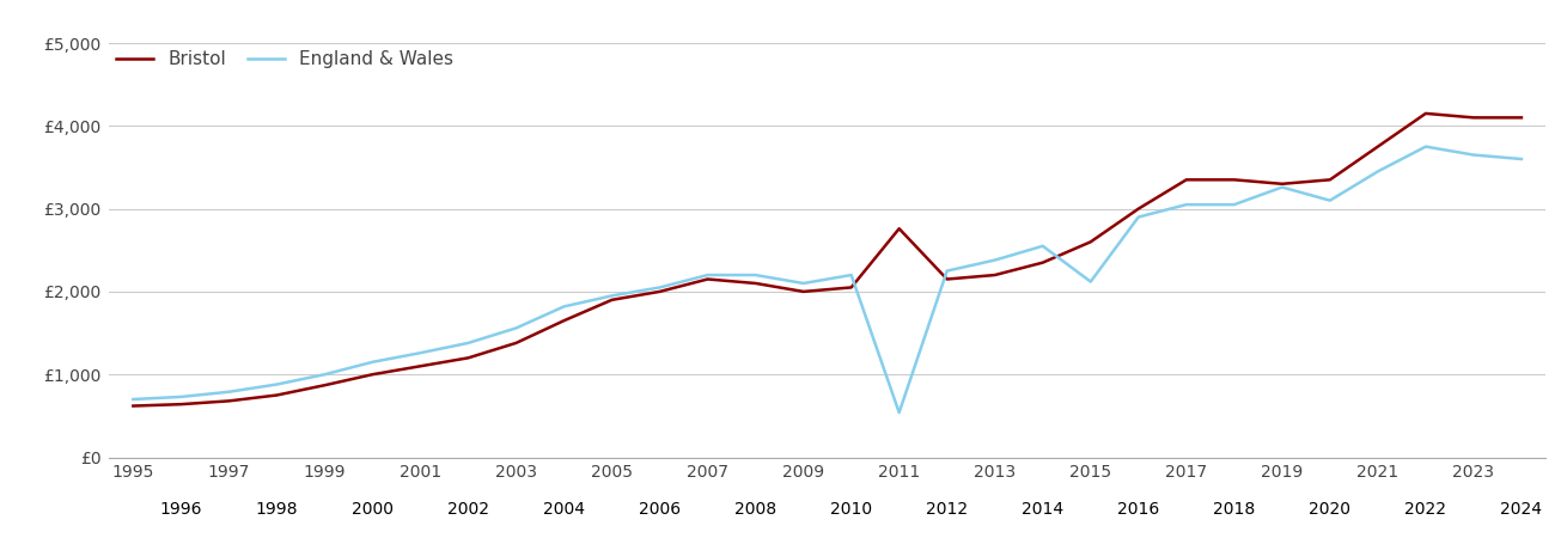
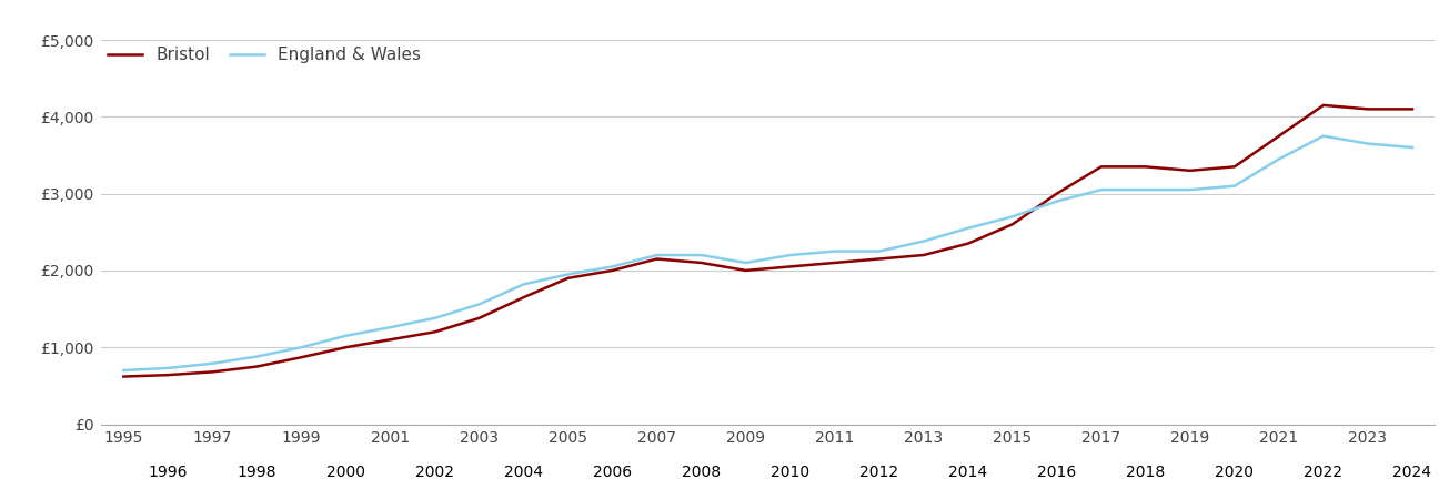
Bristol/2011: £2,760 -> £2,100
England & Wales/2011: £540 -> £2,250
England & Wales/2015: £2,120 -> £2,700
England & Wales/2019: £3,260 -> £3,050
